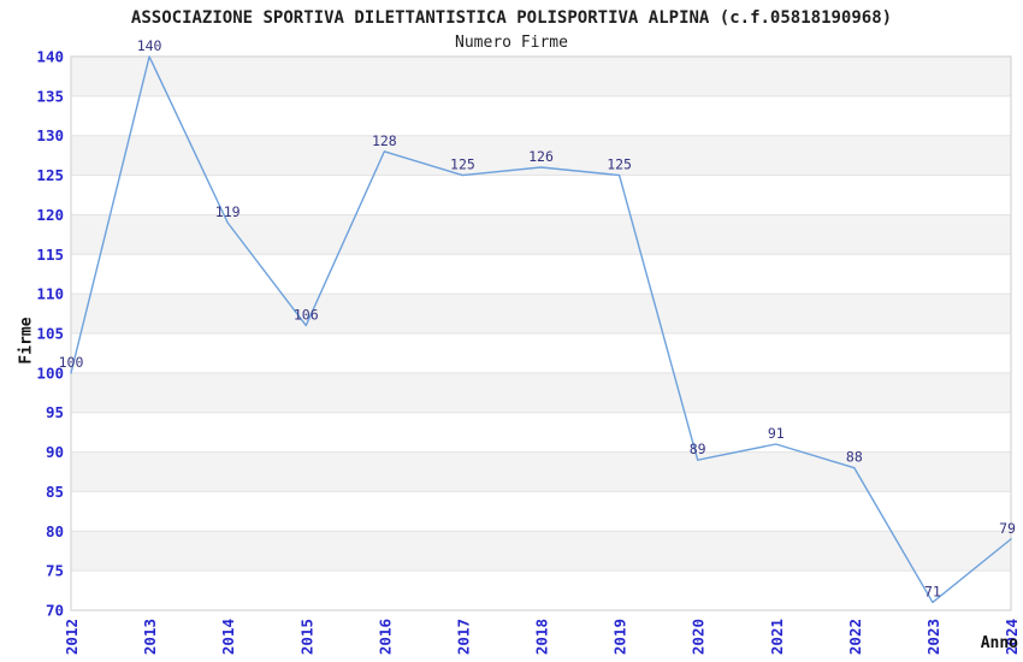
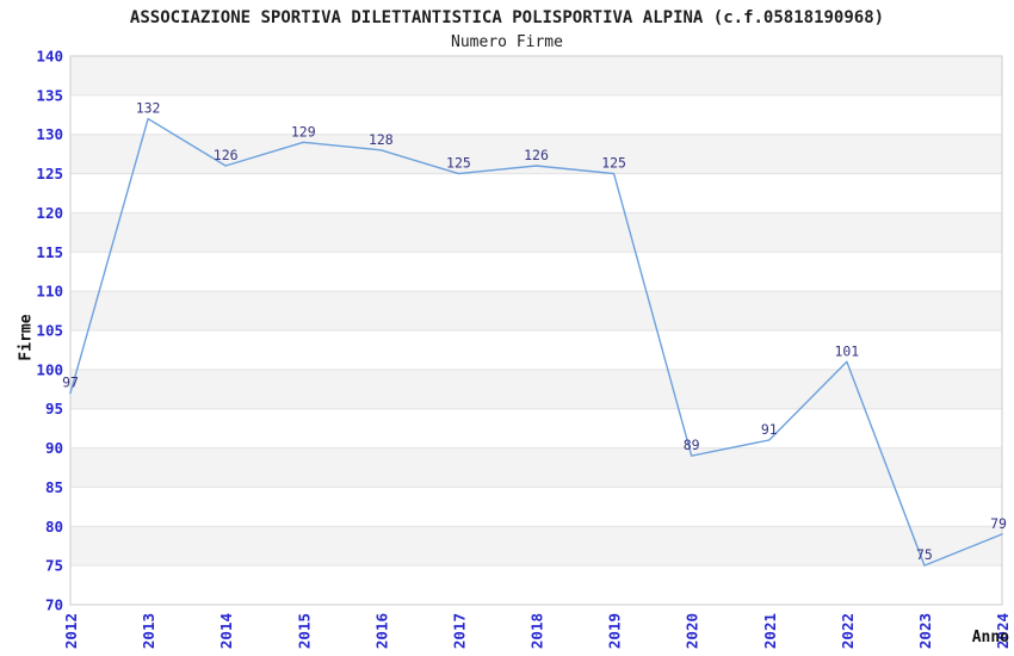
2012: 100 -> 97
2013: 140 -> 132
2014: 119 -> 126
2015: 106 -> 129
2022: 88 -> 101
2023: 71 -> 75
